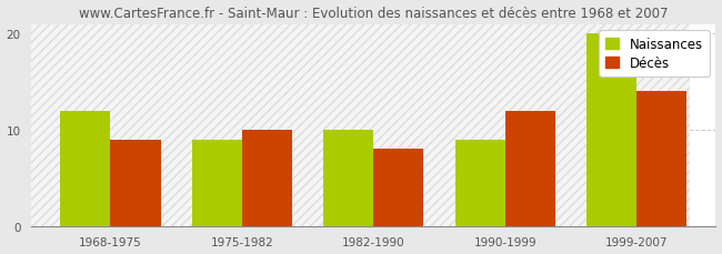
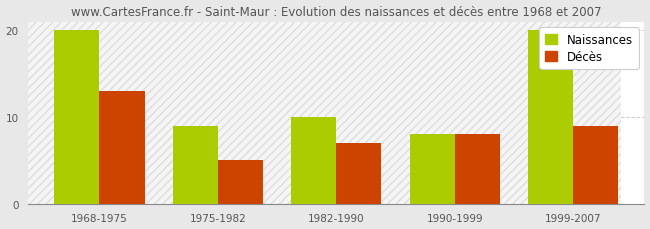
Naissances/1968-1975: 12 -> 20
Décès/1968-1975: 9 -> 13
Décès/1975-1982: 10 -> 5
Décès/1982-1990: 8 -> 7
Naissances/1990-1999: 9 -> 8
Décès/1990-1999: 12 -> 8
Décès/1999-2007: 14 -> 9
